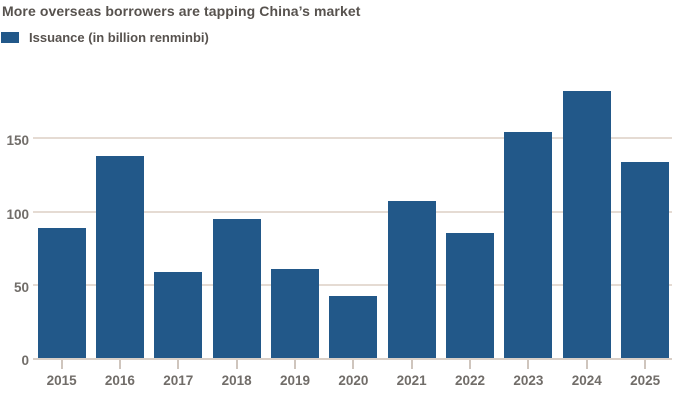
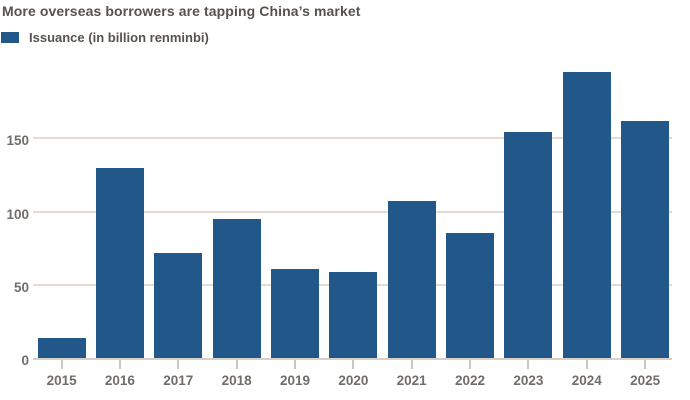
2015: 89 -> 14
2016: 138 -> 130
2017: 59 -> 72
2020: 42 -> 59
2024: 182 -> 195
2025: 134 -> 162
